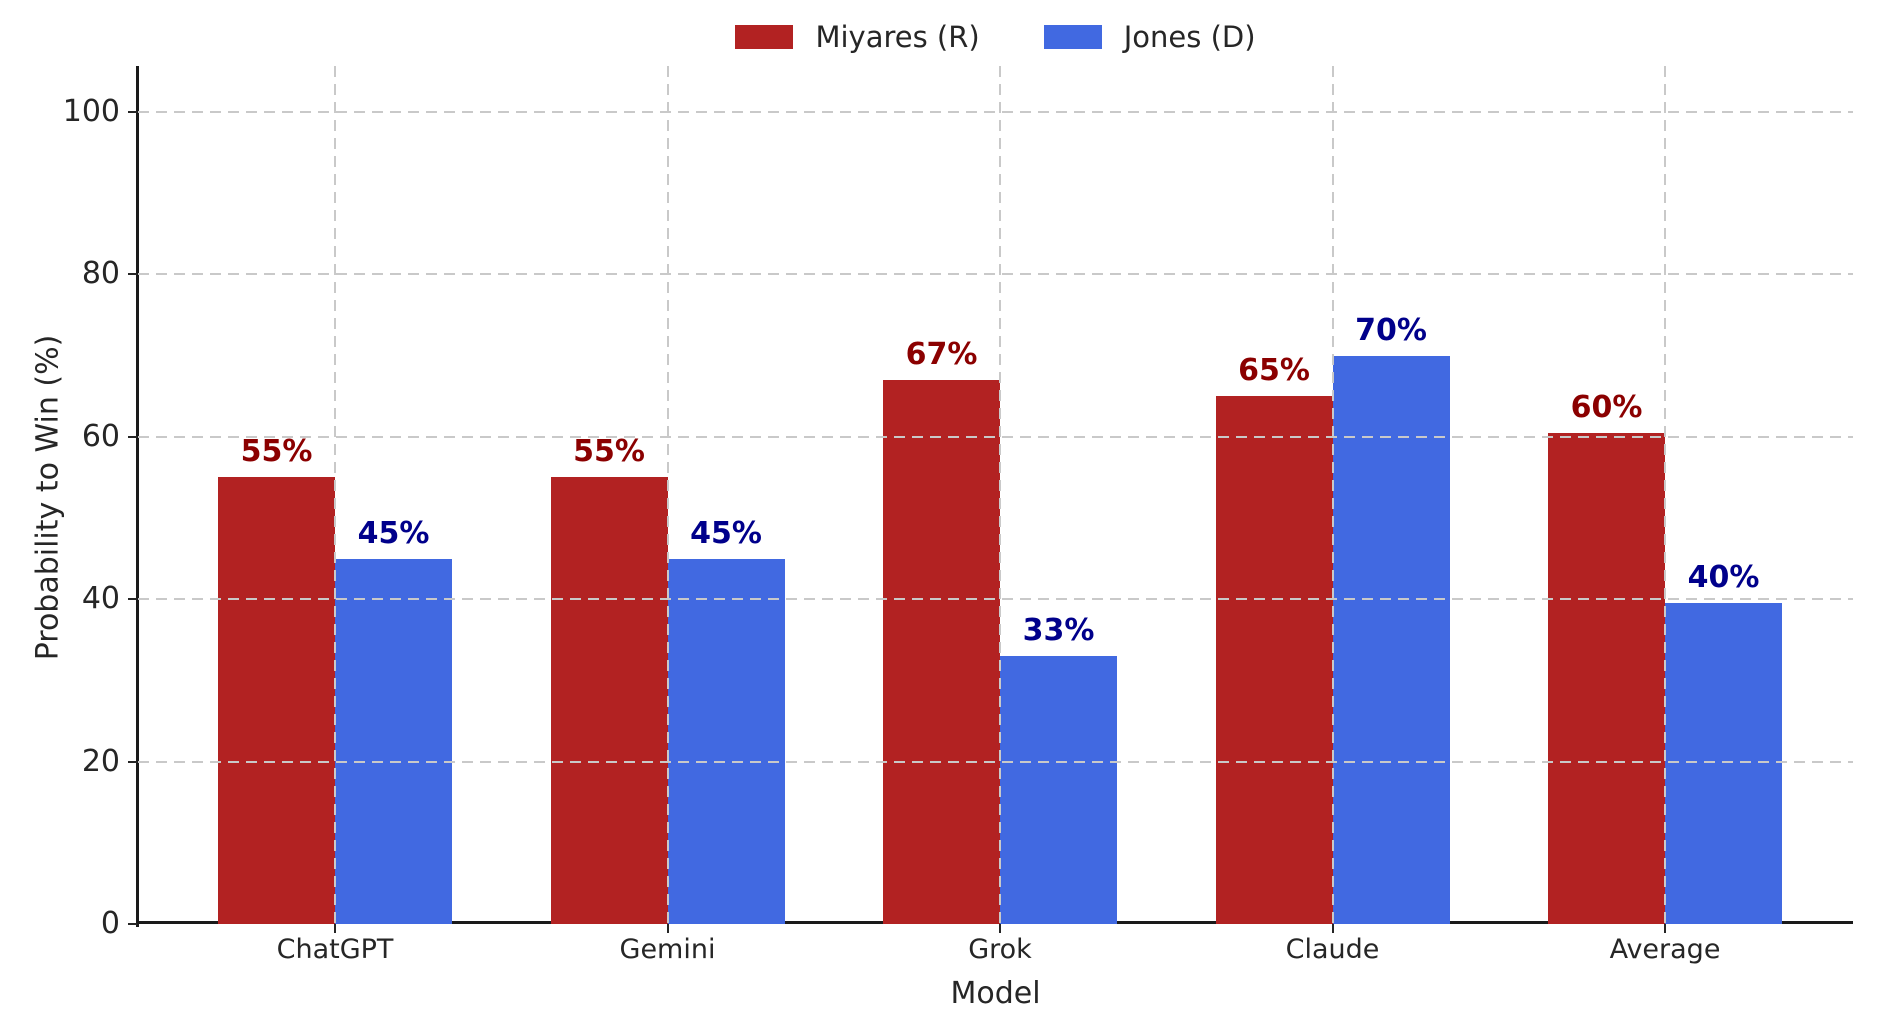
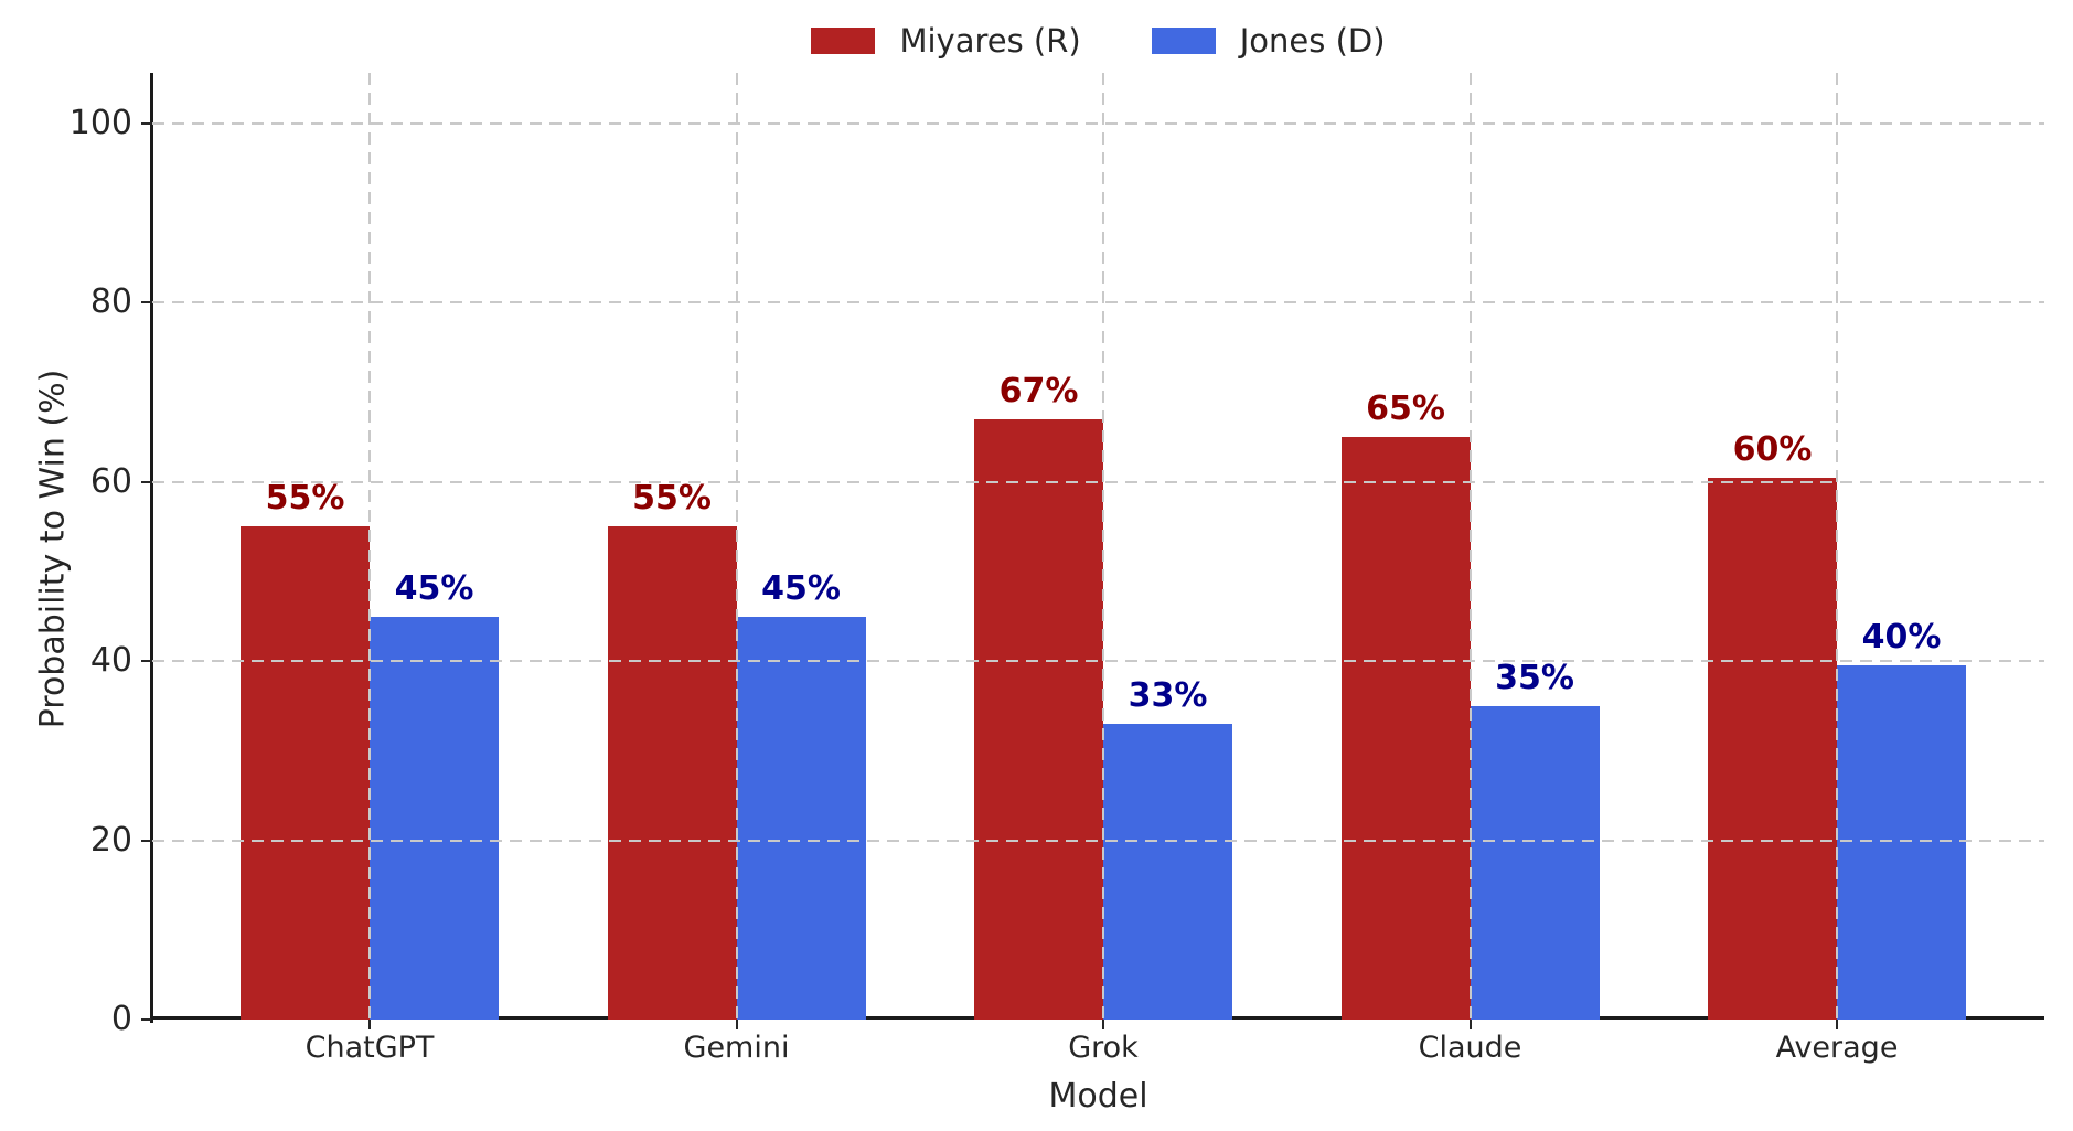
Jones (D)/Claude: 70% -> 35%
